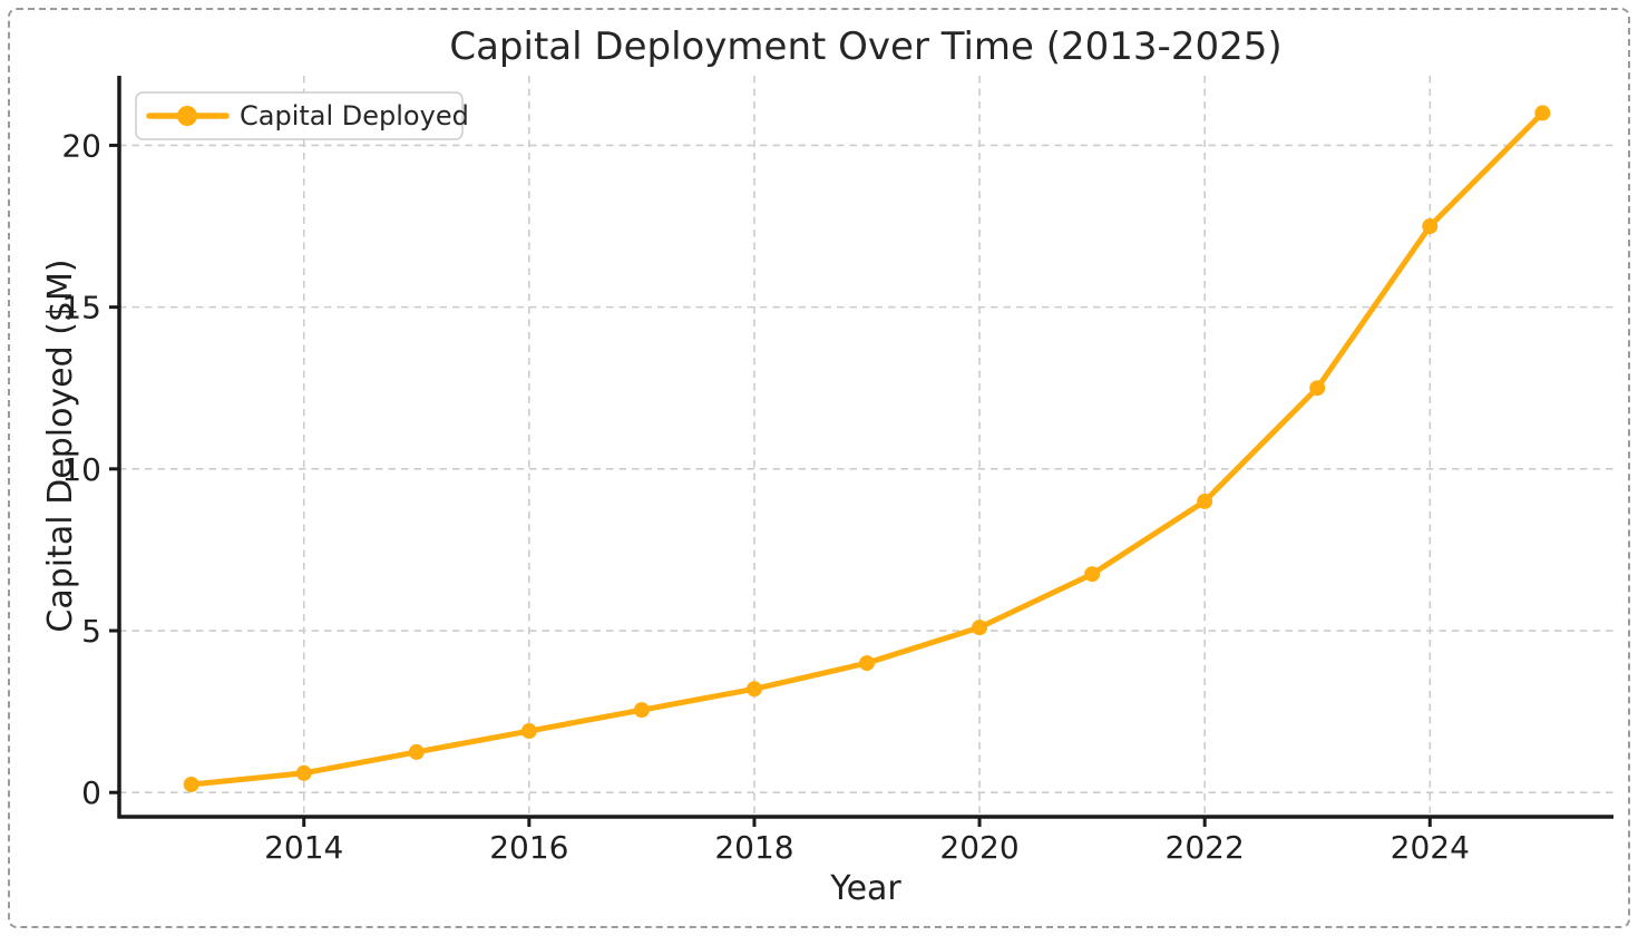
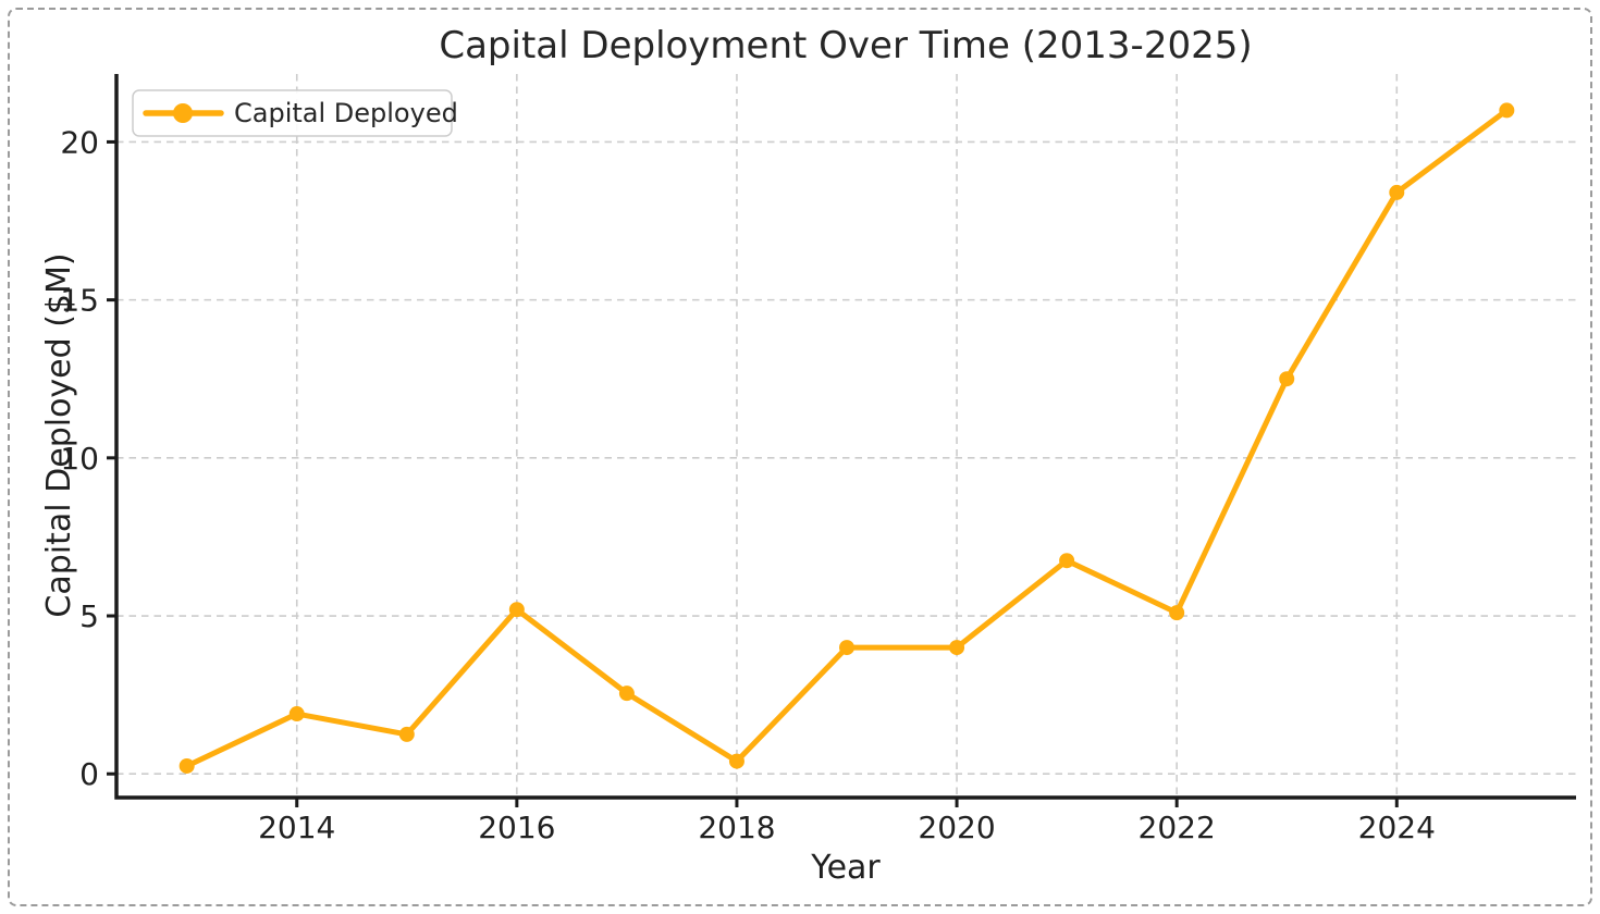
2014: 0.6 -> 1.9
2016: 1.9 -> 5.2
2018: 3.2 -> 0.4
2020: 5.1 -> 4.0
2022: 9.0 -> 5.1
2024: 17.5 -> 18.4
